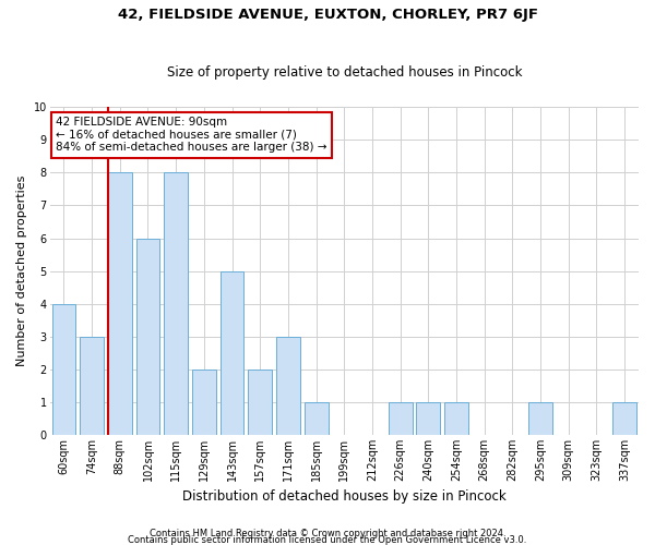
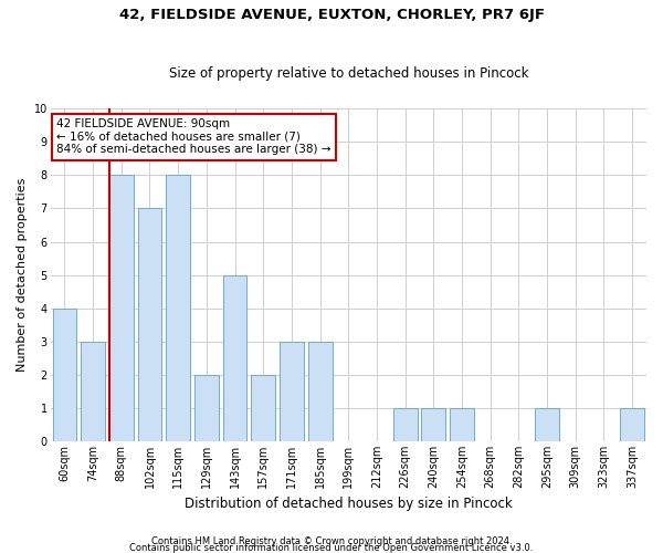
102sqm: 6 -> 7
185sqm: 1 -> 3
